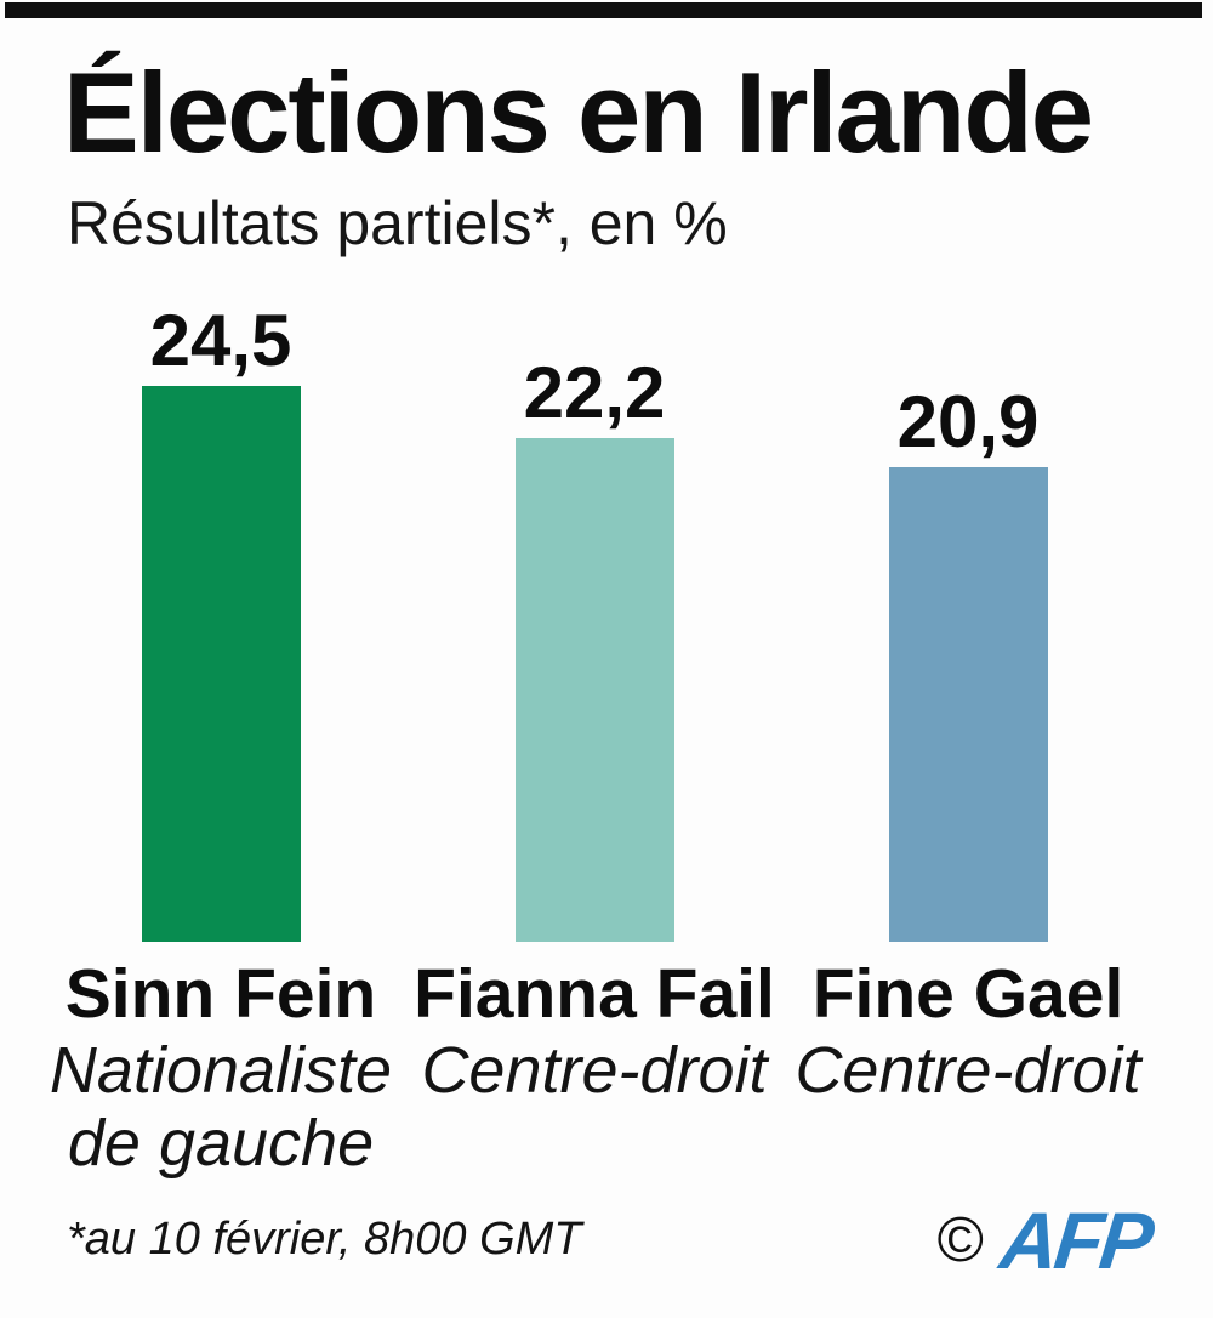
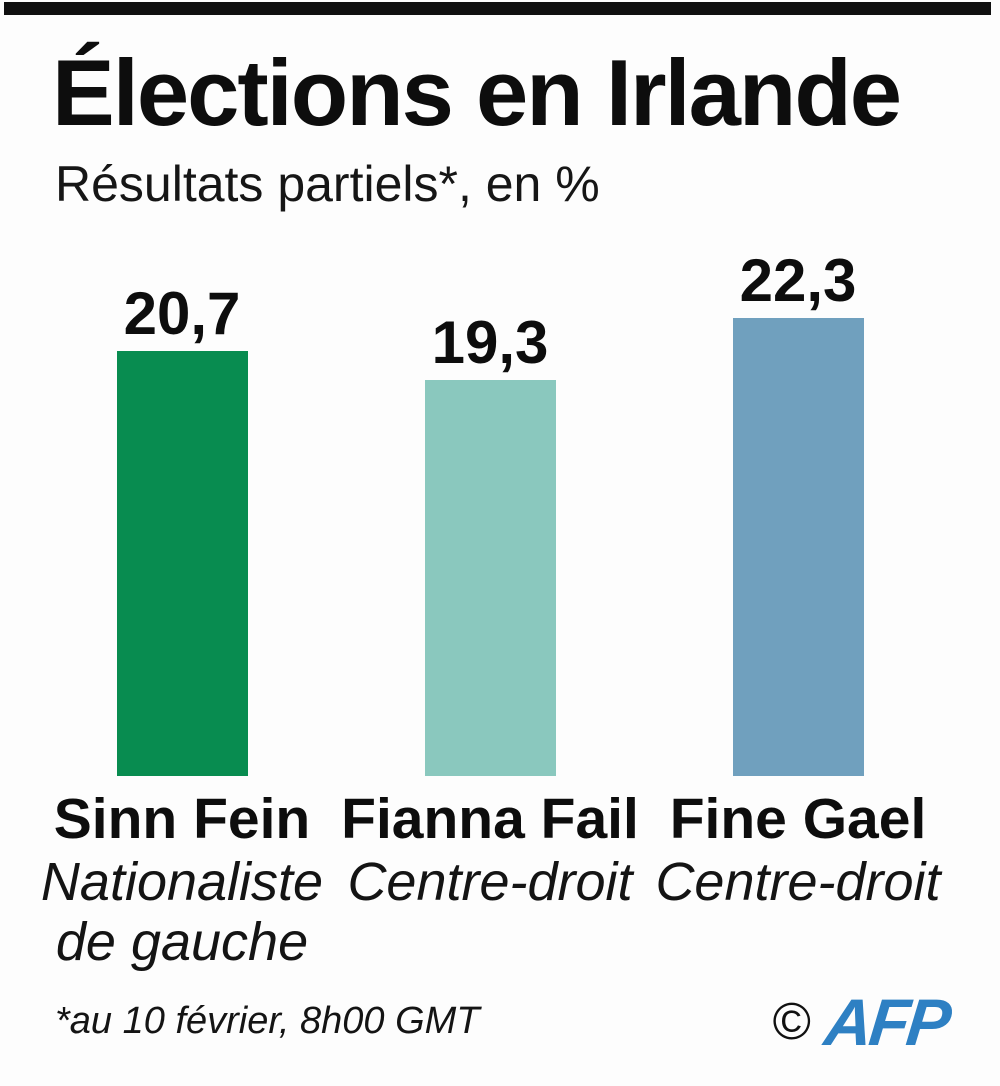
Sinn Fein: 24,5 -> 20,7
Fianna Fail: 22,2 -> 19,3
Fine Gael: 20,9 -> 22,3
